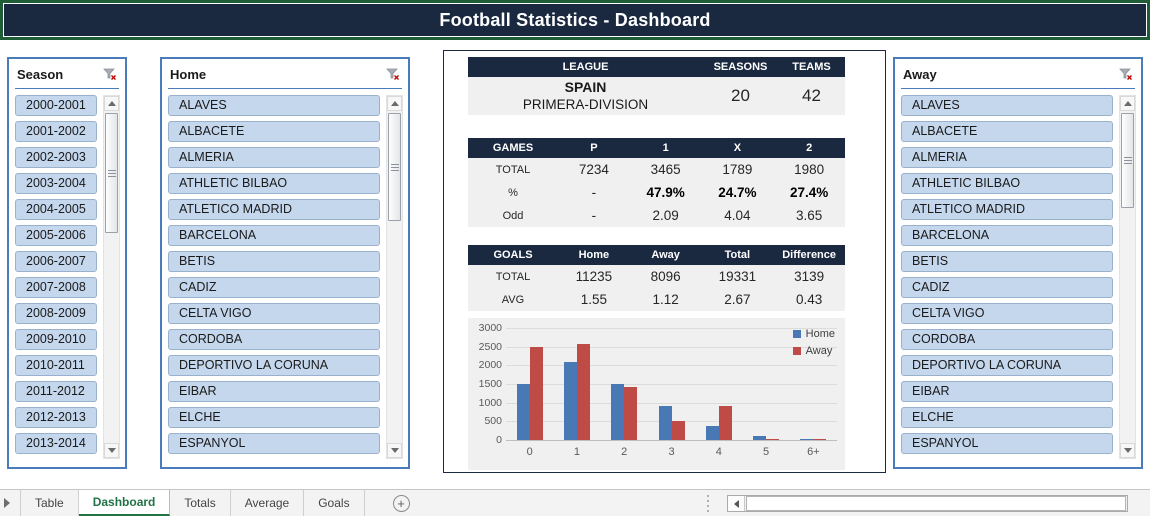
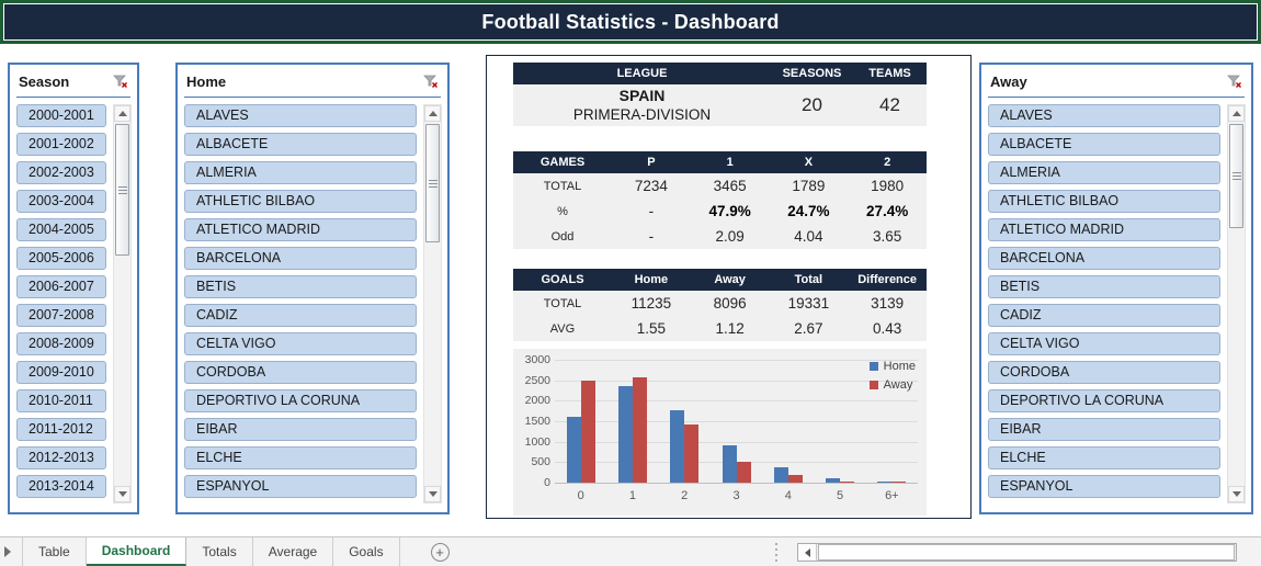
Home/0: 1500 -> 1600
Home/1: 2100 -> 2400
Home/2: 1500 -> 1800
Away/4: 900 -> 200
